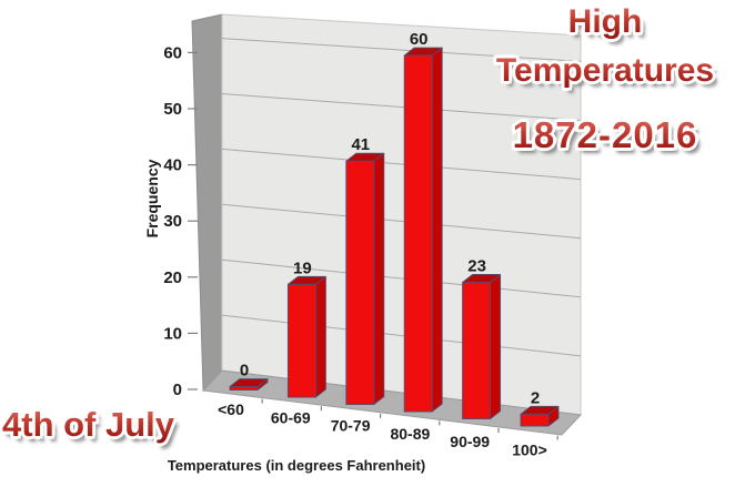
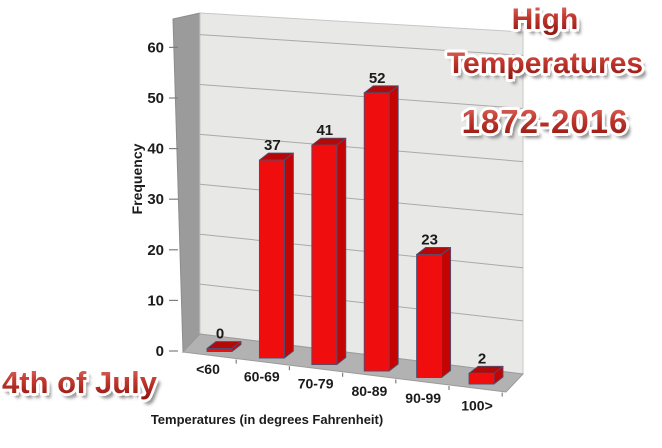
60-69: 19 -> 37
80-89: 60 -> 52
